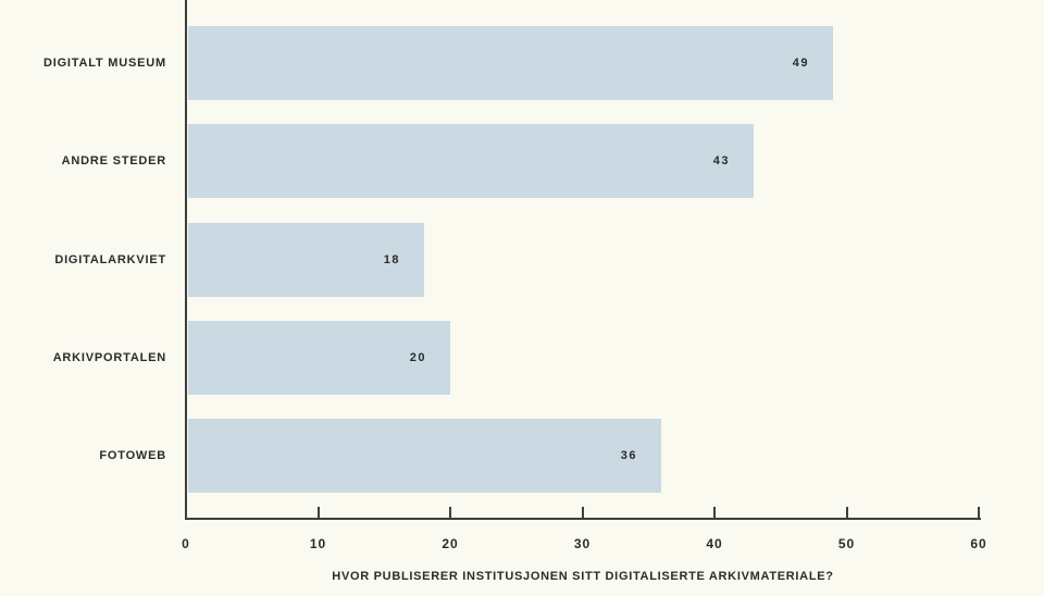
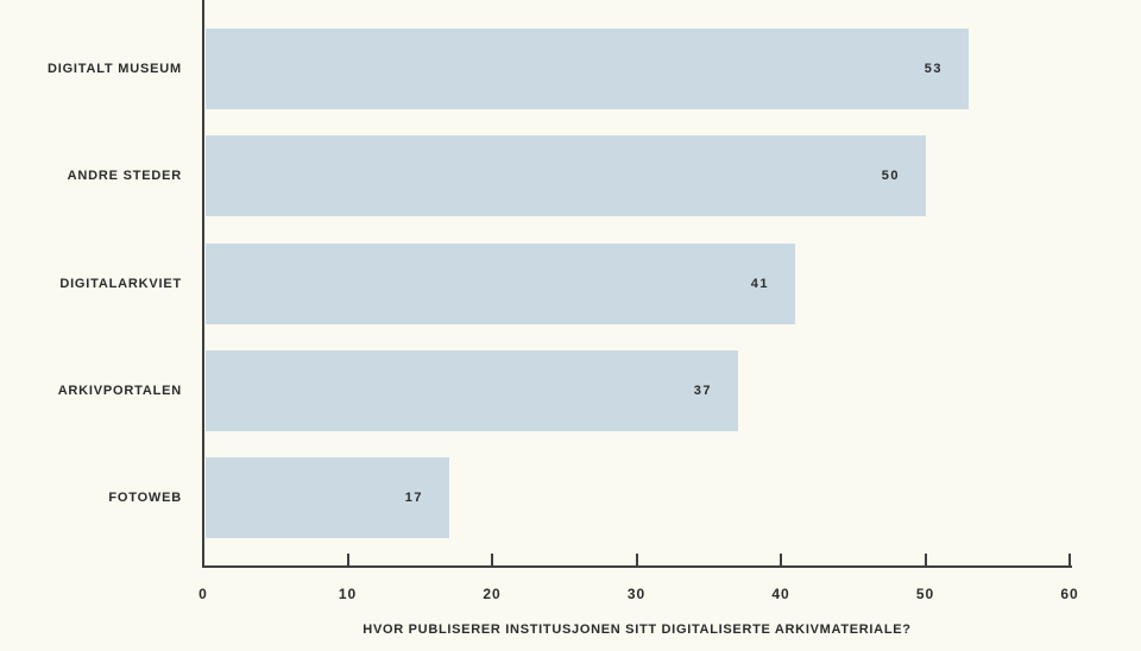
DIGITALT MUSEUM: 49 -> 53
ANDRE STEDER: 43 -> 50
DIGITALARKVIET: 18 -> 41
ARKIVPORTALEN: 20 -> 37
FOTOWEB: 36 -> 17
